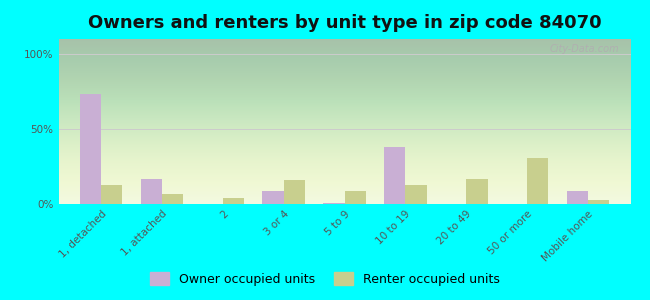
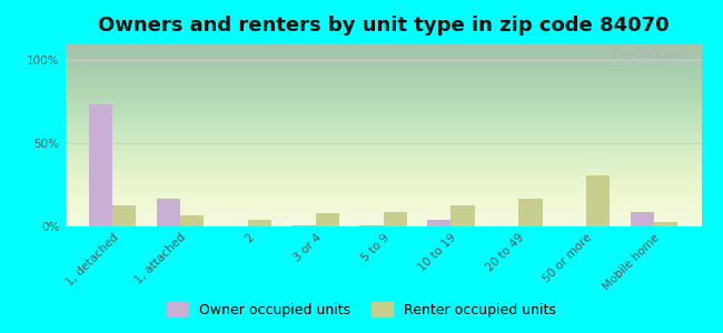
Owner occupied units/3 or 4: 9% -> 1%
Renter occupied units/3 or 4: 16% -> 8%
Owner occupied units/10 to 19: 38% -> 4%
